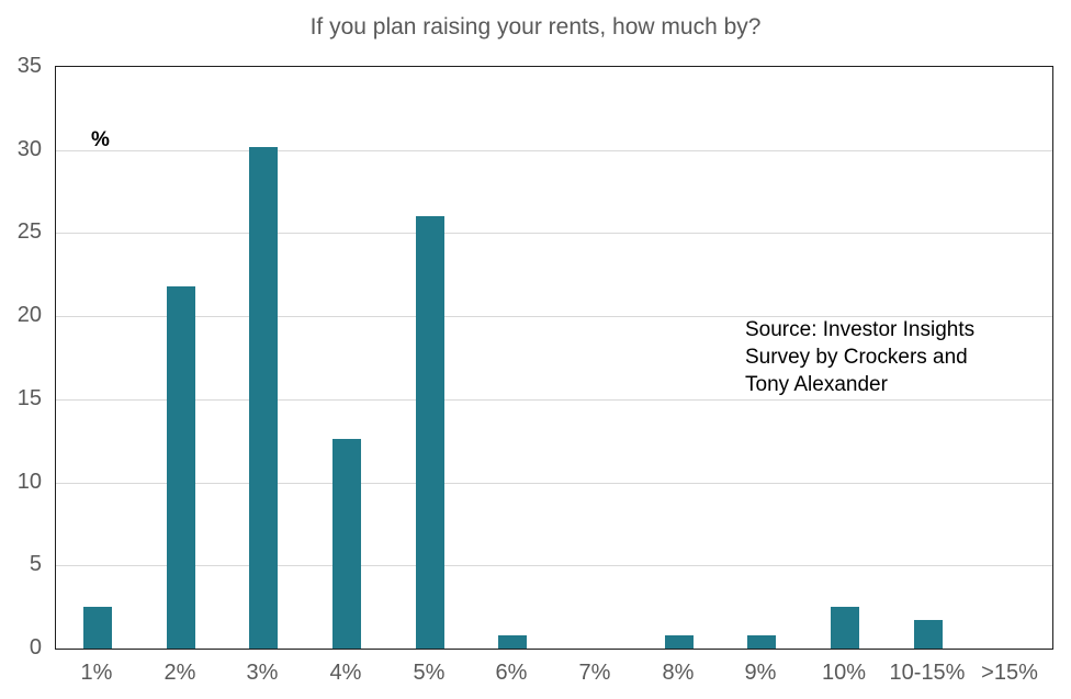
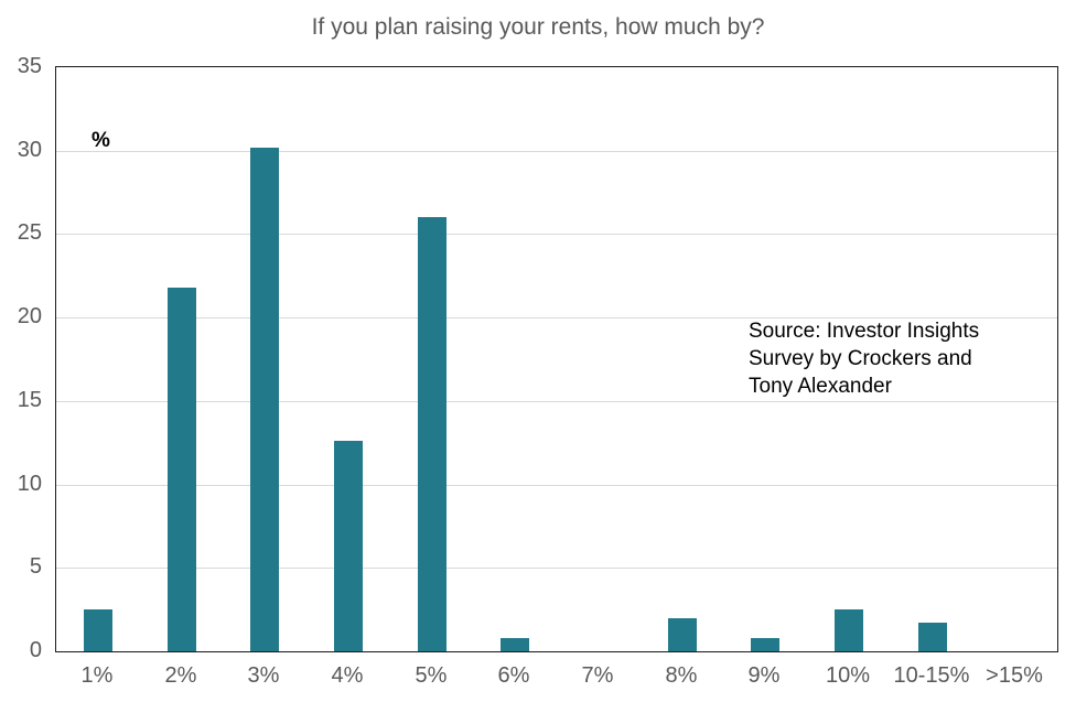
8%: 0.8 -> 2.0
